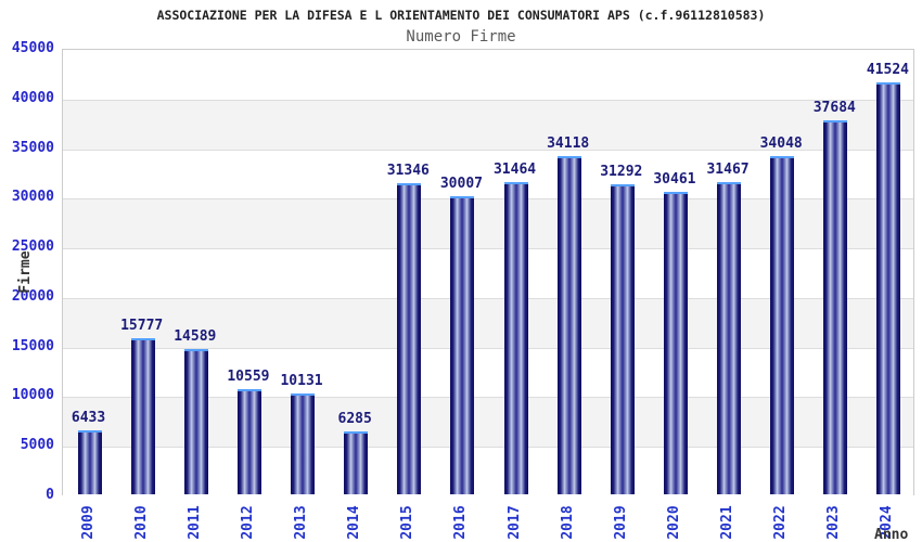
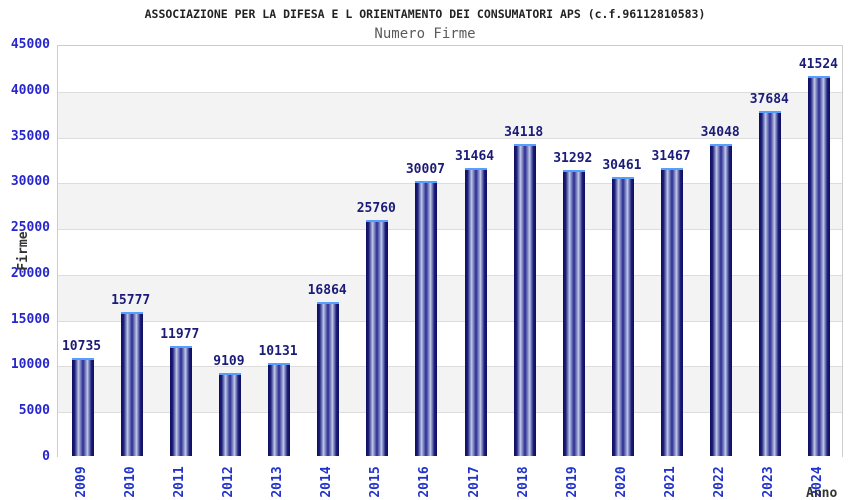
2009: 6433 -> 10735
2011: 14589 -> 11977
2012: 10559 -> 9109
2014: 6285 -> 16864
2015: 31346 -> 25760
